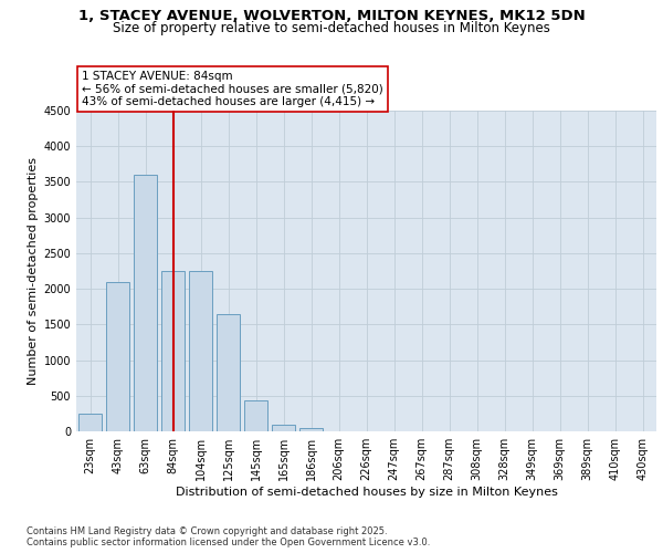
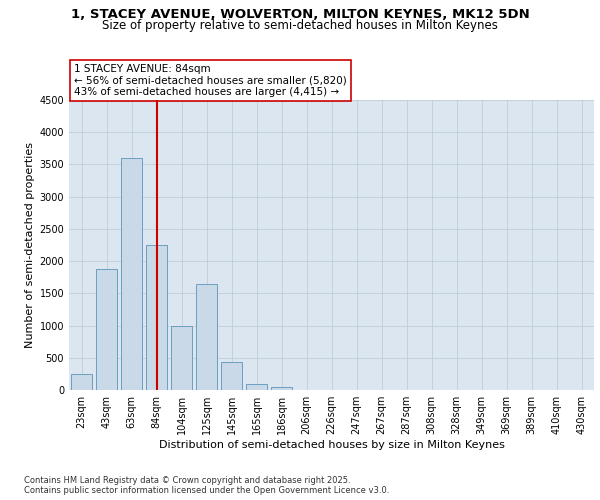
43sqm: 2100 -> 1880
104sqm: 2250 -> 1000
